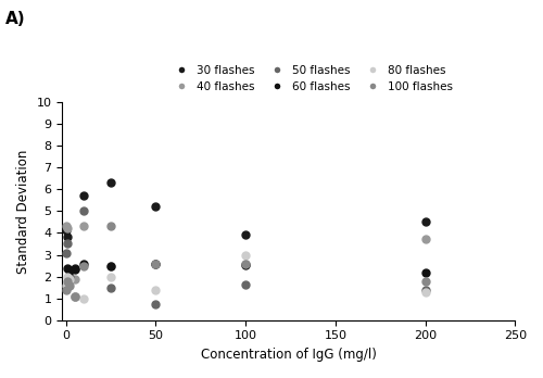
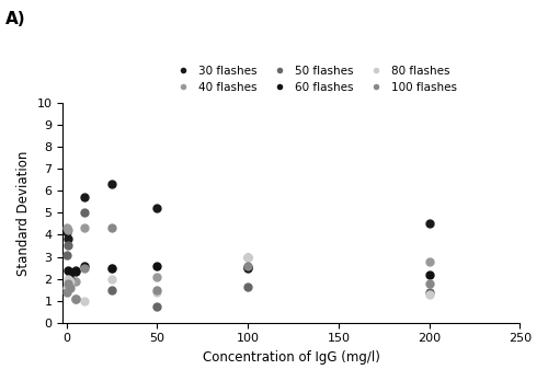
40 flashes/50: 2.6 -> 2.1
100 flashes/50: 2.6 -> 1.5
30 flashes/100: 3.9 -> 2.5
40 flashes/100: 2.6 -> 3.0
40 flashes/200: 3.7 -> 2.8
